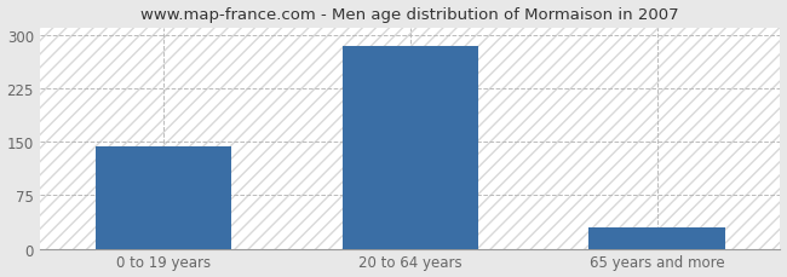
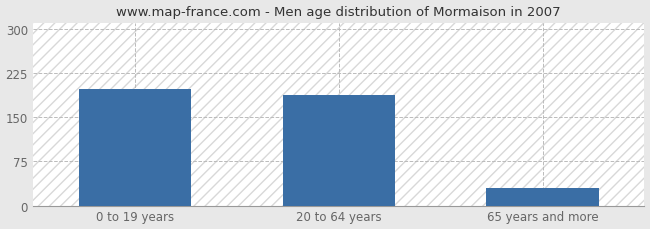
0 to 19 years: 144 -> 198
20 to 64 years: 285 -> 188
